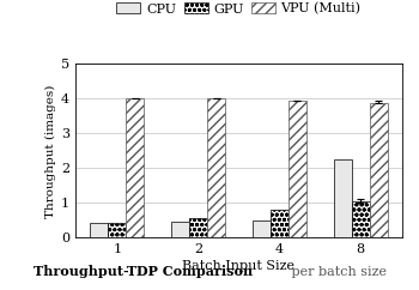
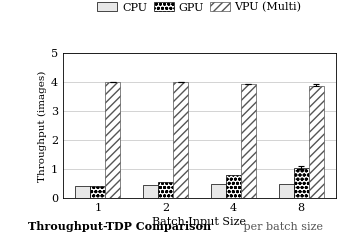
CPU/8: 2.25 -> 0.50
